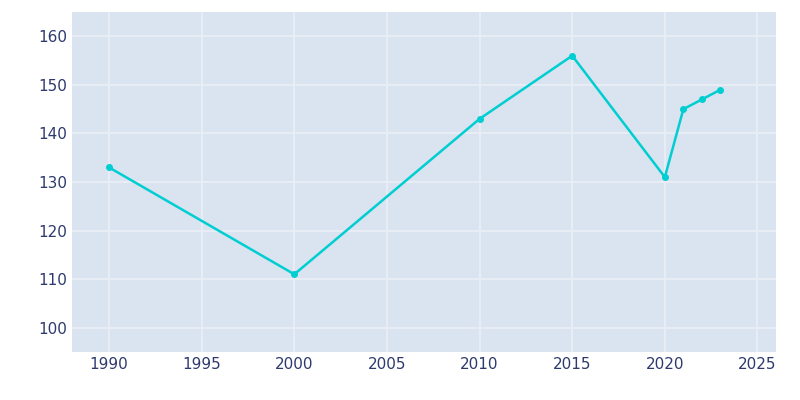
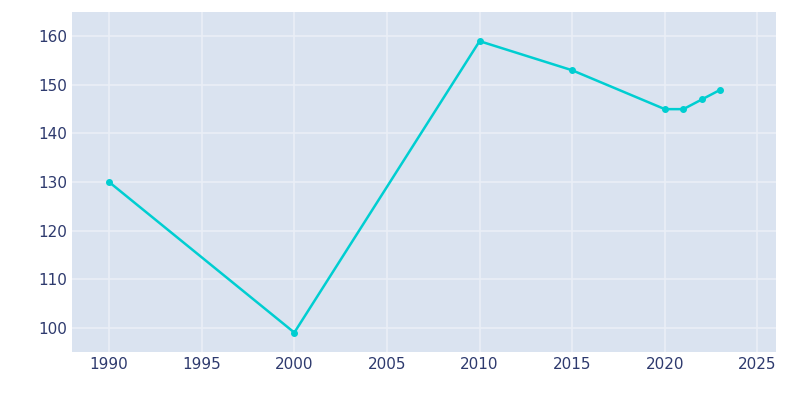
1990: 133 -> 130
2000: 111 -> 99
2010: 143 -> 159
2015: 156 -> 153
2020: 131 -> 145
